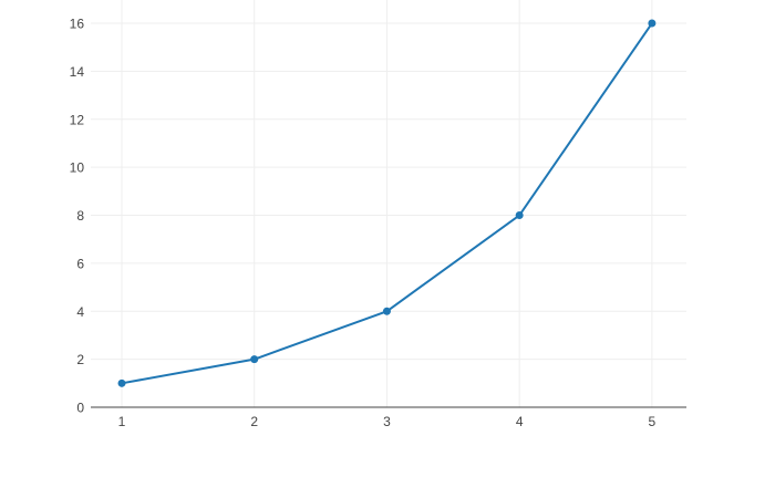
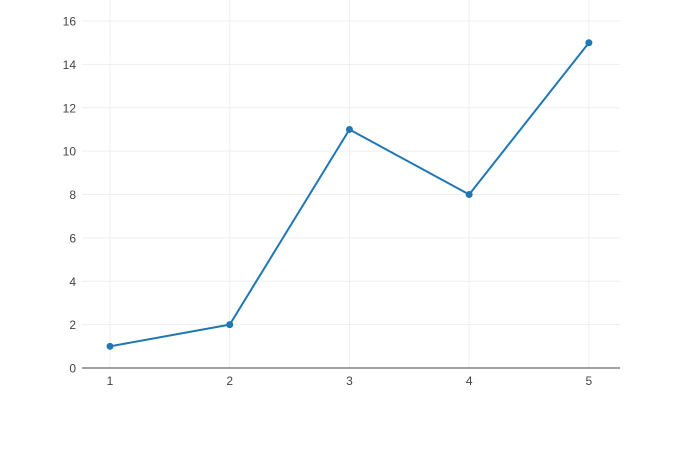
3: 4 -> 11
5: 16 -> 15
